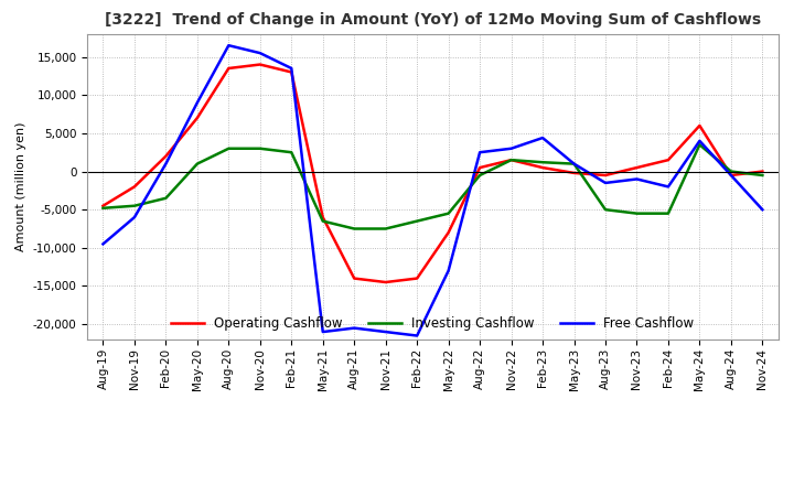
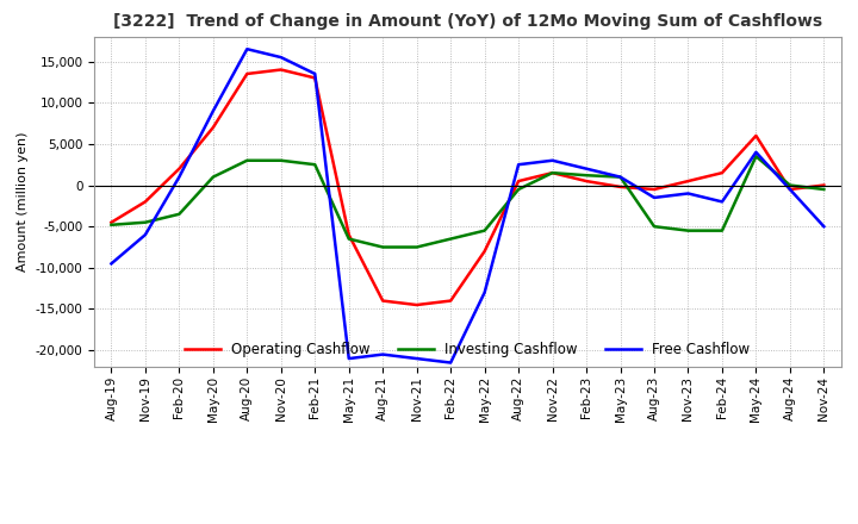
Free Cashflow/Feb-23: 4,400 -> 2,000
